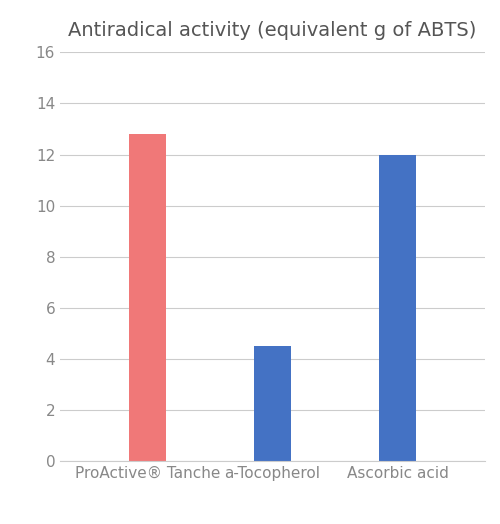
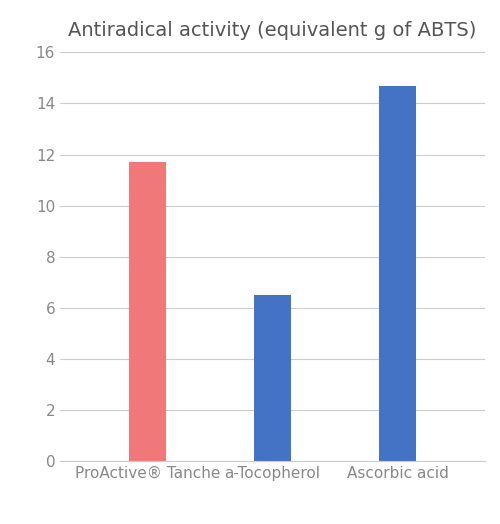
ProActive® Tanche: 12.8 -> 11.7
a-Tocopherol: 4.5 -> 6.5
Ascorbic acid: 12.0 -> 14.7
